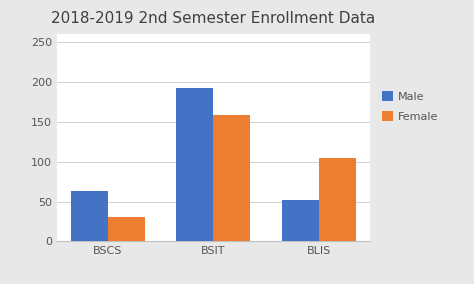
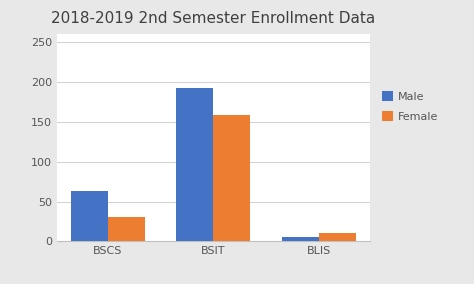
Male/BLIS: 52 -> 5
Female/BLIS: 104 -> 10
